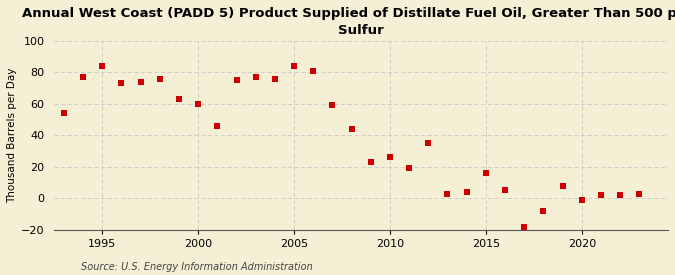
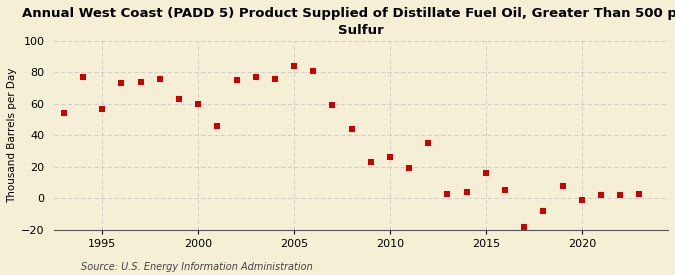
1995: 84 -> 57
